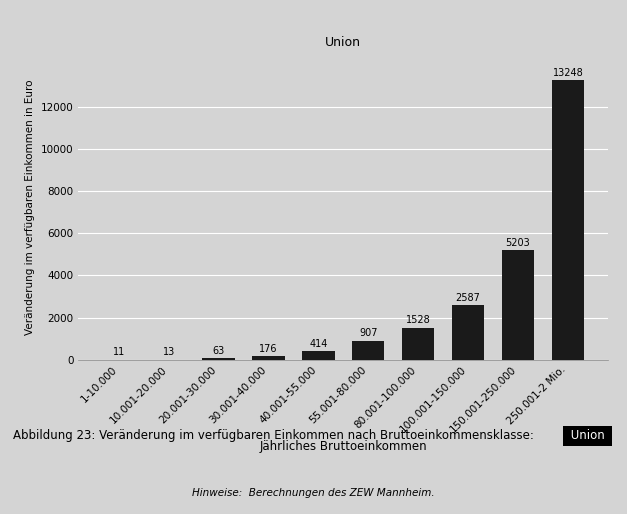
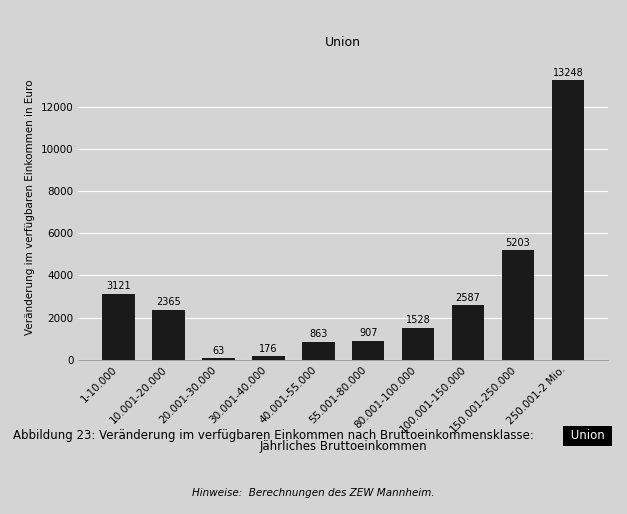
1-10.000: 11 -> 3121
10.001-20.000: 13 -> 2365
40.001-55.000: 414 -> 863
